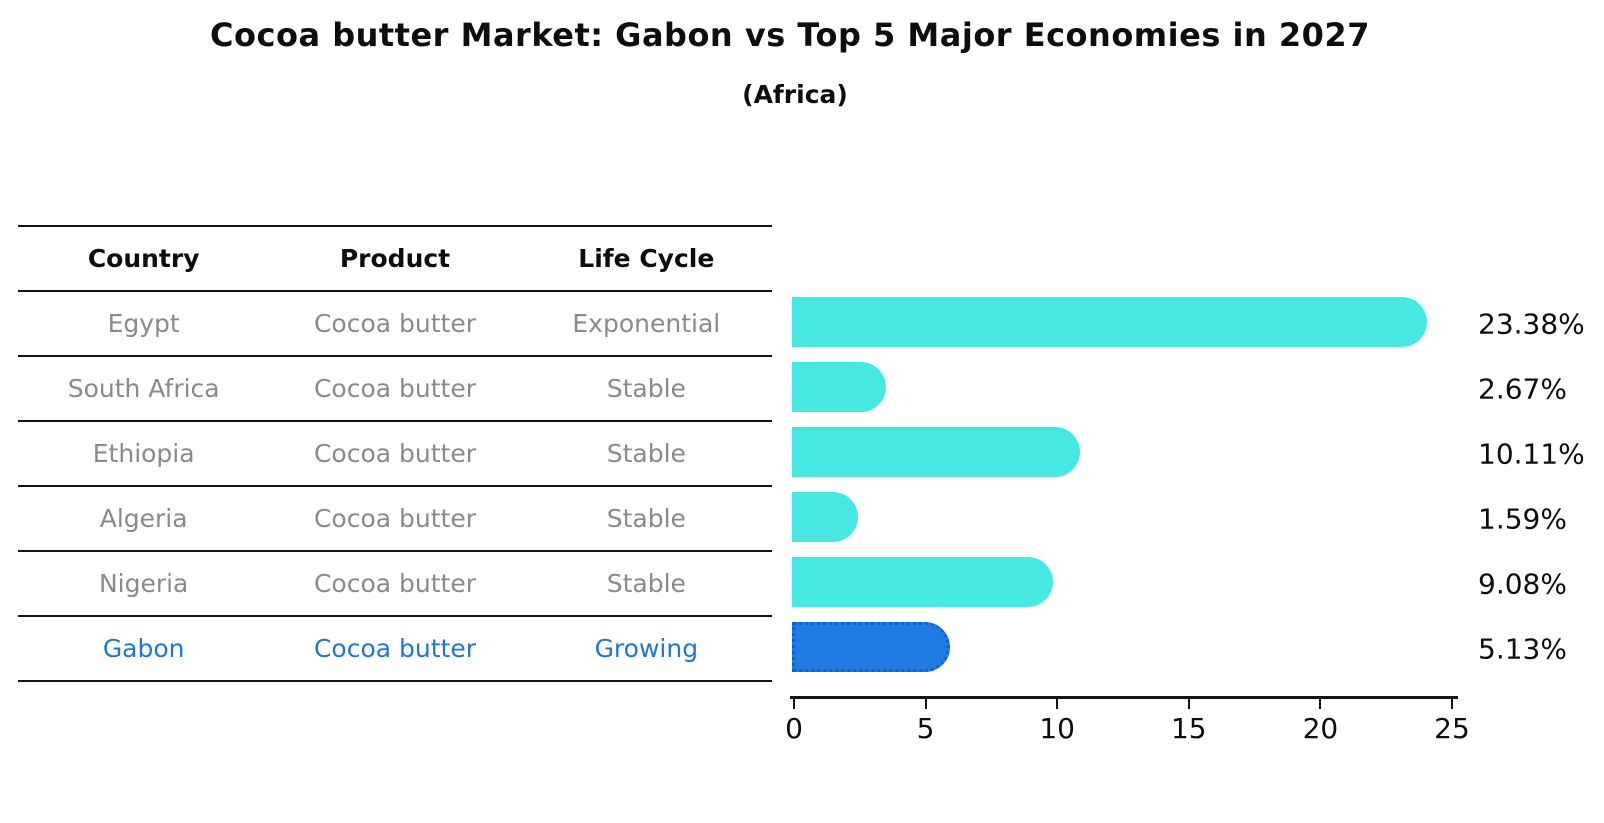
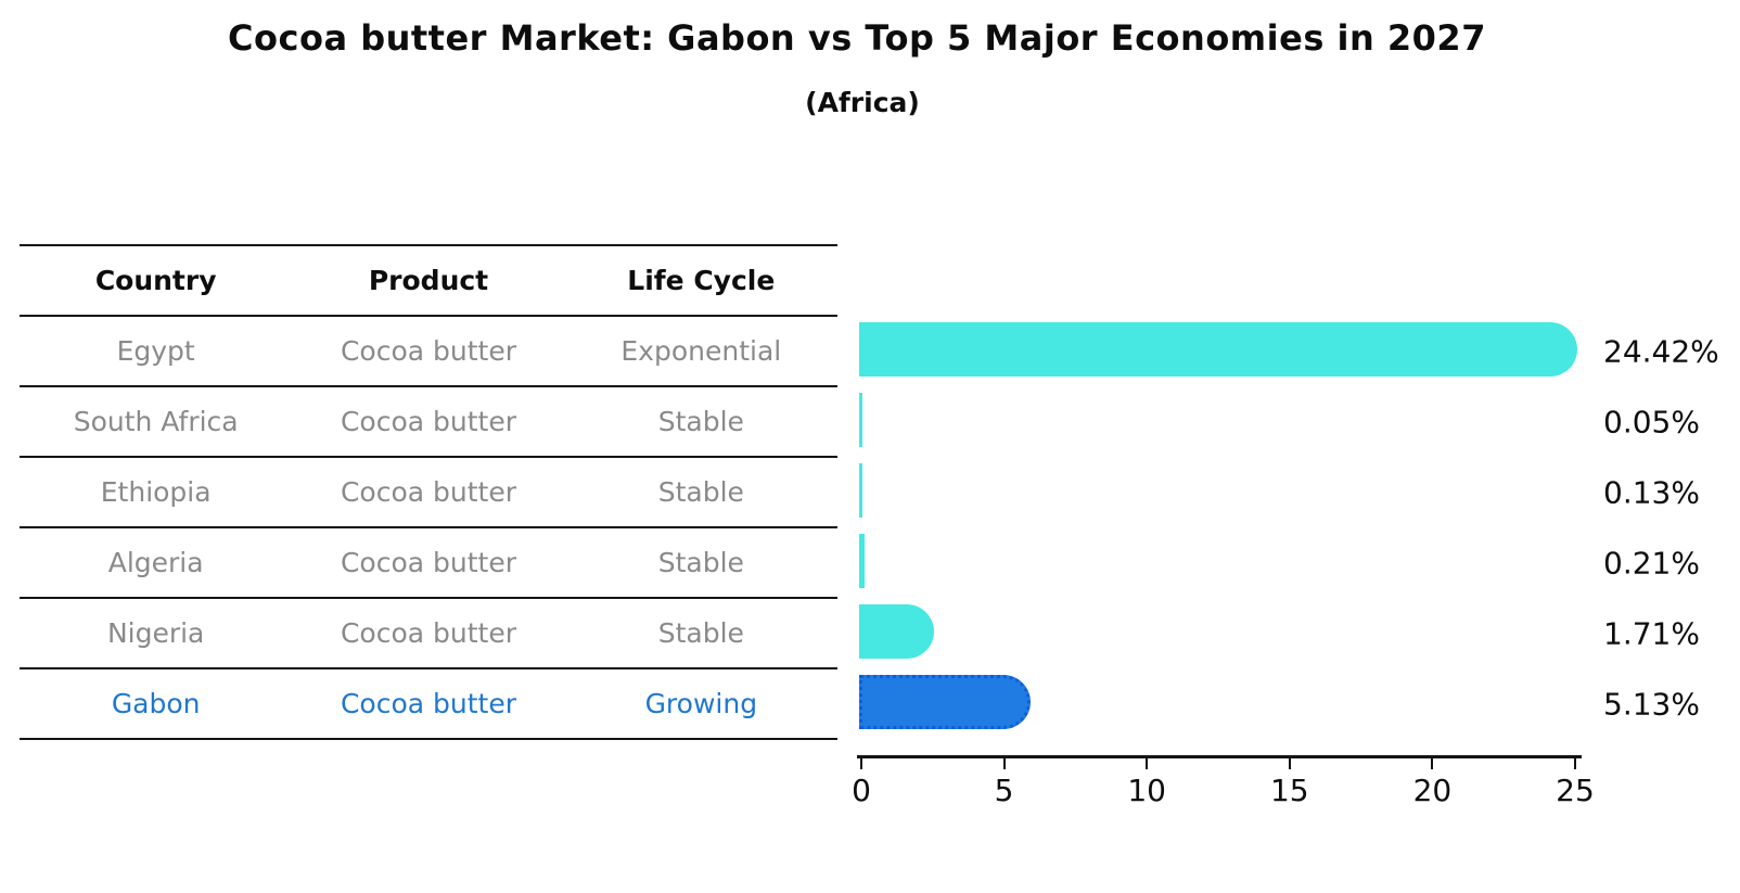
Egypt: 23.38% -> 24.42%
South Africa: 2.67% -> 0.05%
Ethiopia: 10.11% -> 0.13%
Algeria: 1.59% -> 0.21%
Nigeria: 9.08% -> 1.71%
